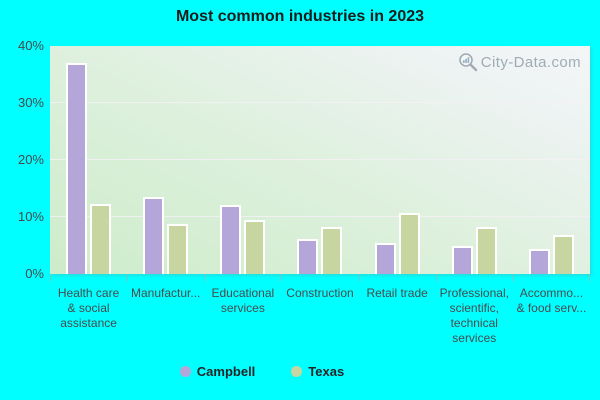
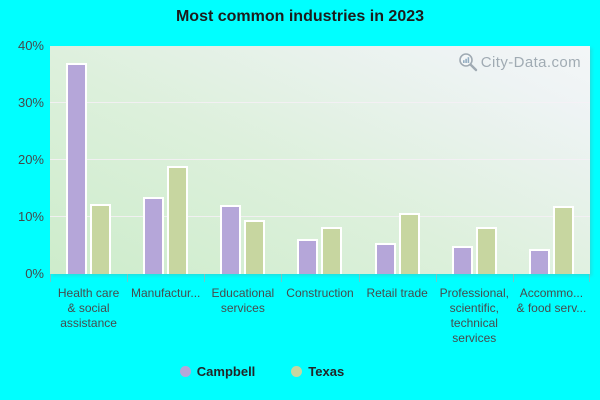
Texas/Manufactur...: 9% -> 19%
Texas/Accommo... & food serv...: 7% -> 12%
